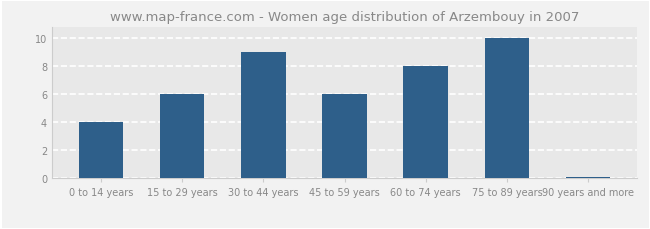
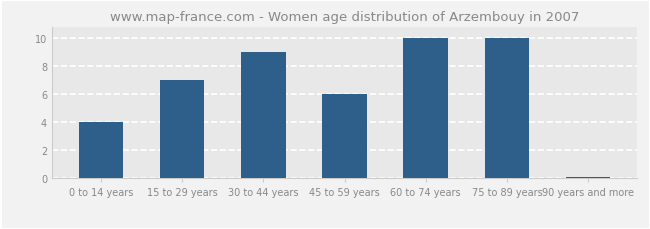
15 to 29 years: 6.0 -> 7.0
60 to 74 years: 8.0 -> 10.0
